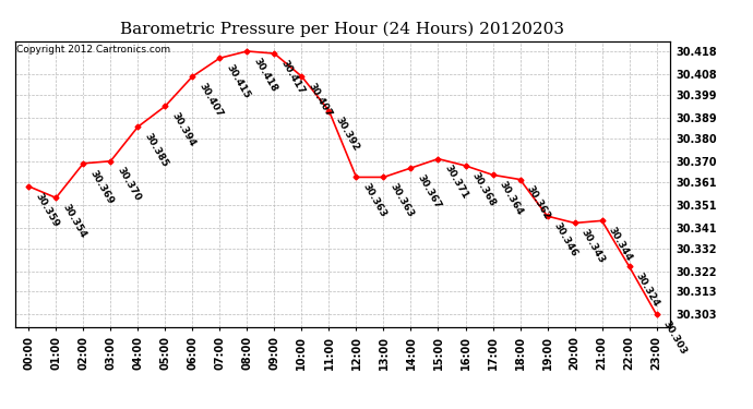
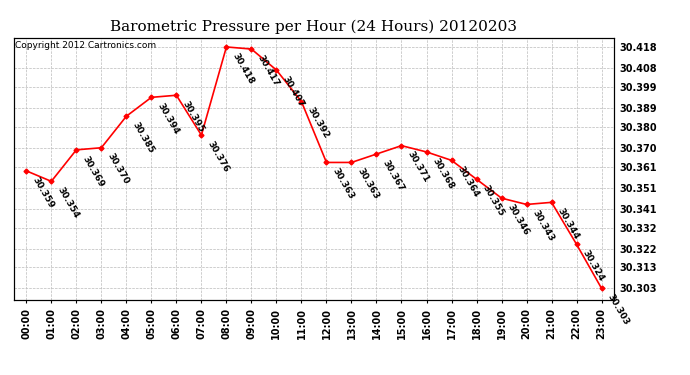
06:00: 30.407 -> 30.395
07:00: 30.415 -> 30.376
18:00: 30.362 -> 30.355
